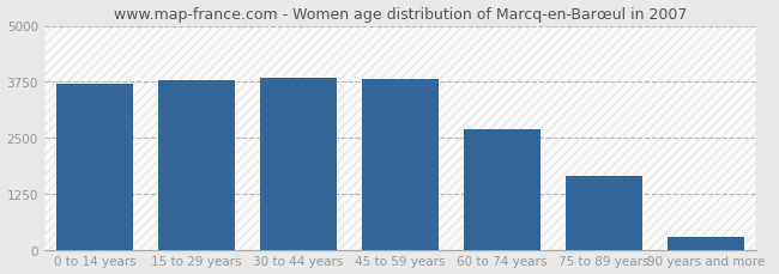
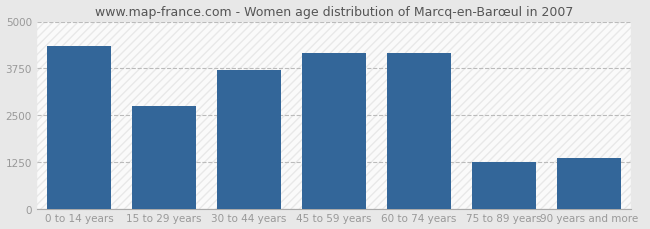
0 to 14 years: 3700 -> 4350
15 to 29 years: 3780 -> 2750
30 to 44 years: 3850 -> 3700
45 to 59 years: 3810 -> 4150
60 to 74 years: 2700 -> 4150
75 to 89 years: 1650 -> 1250
90 years and more: 280 -> 1350
